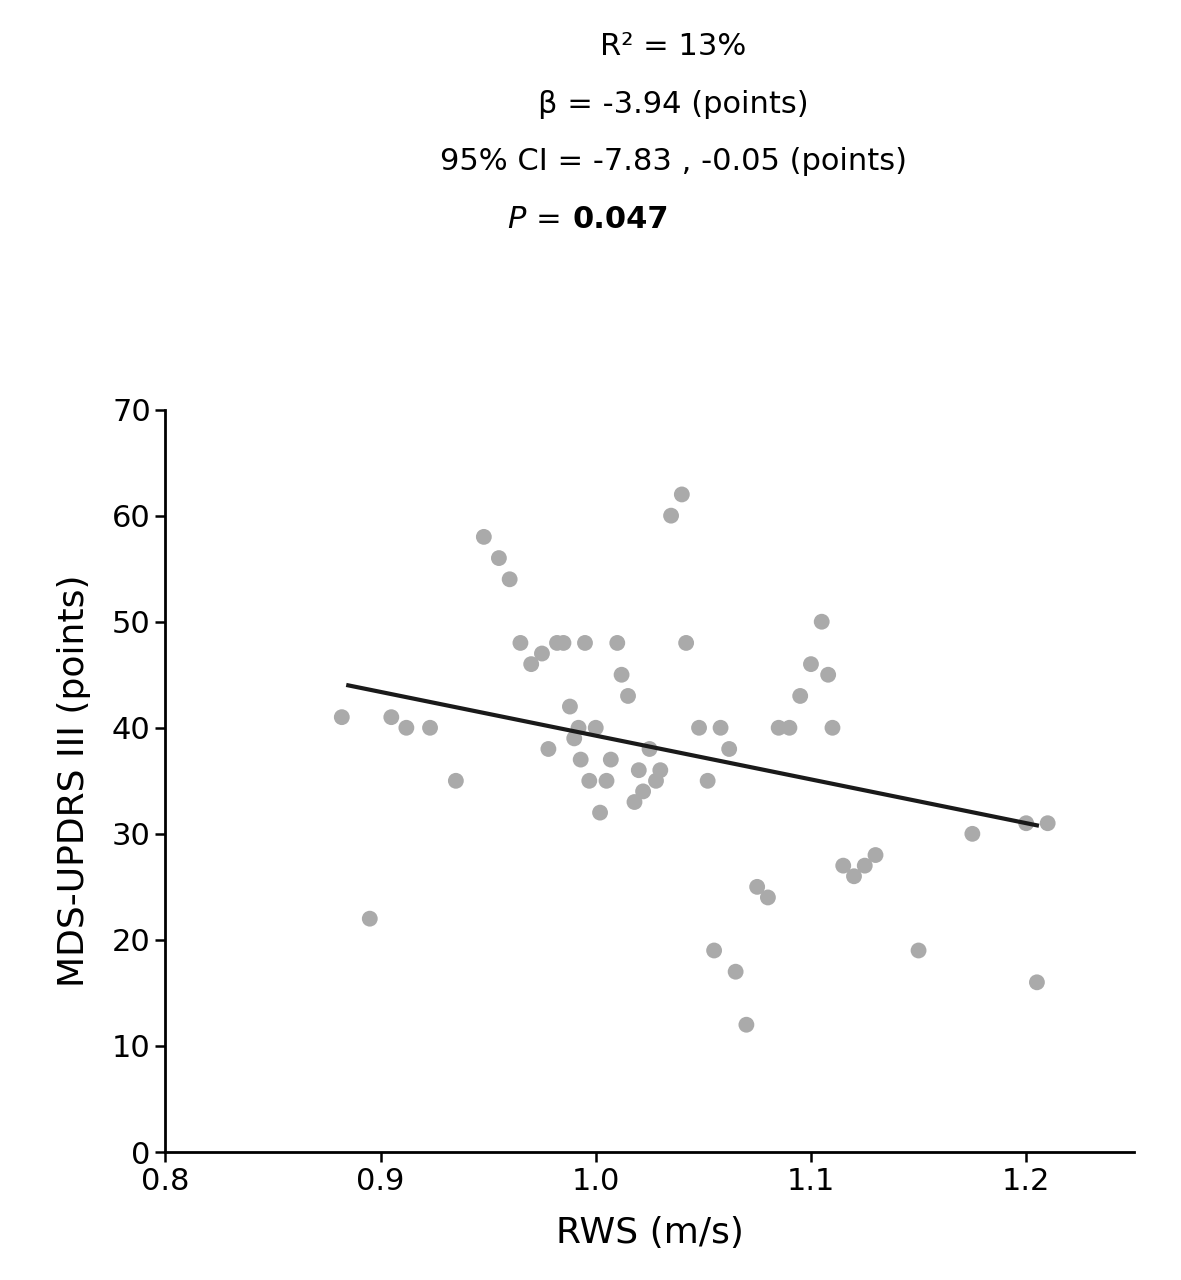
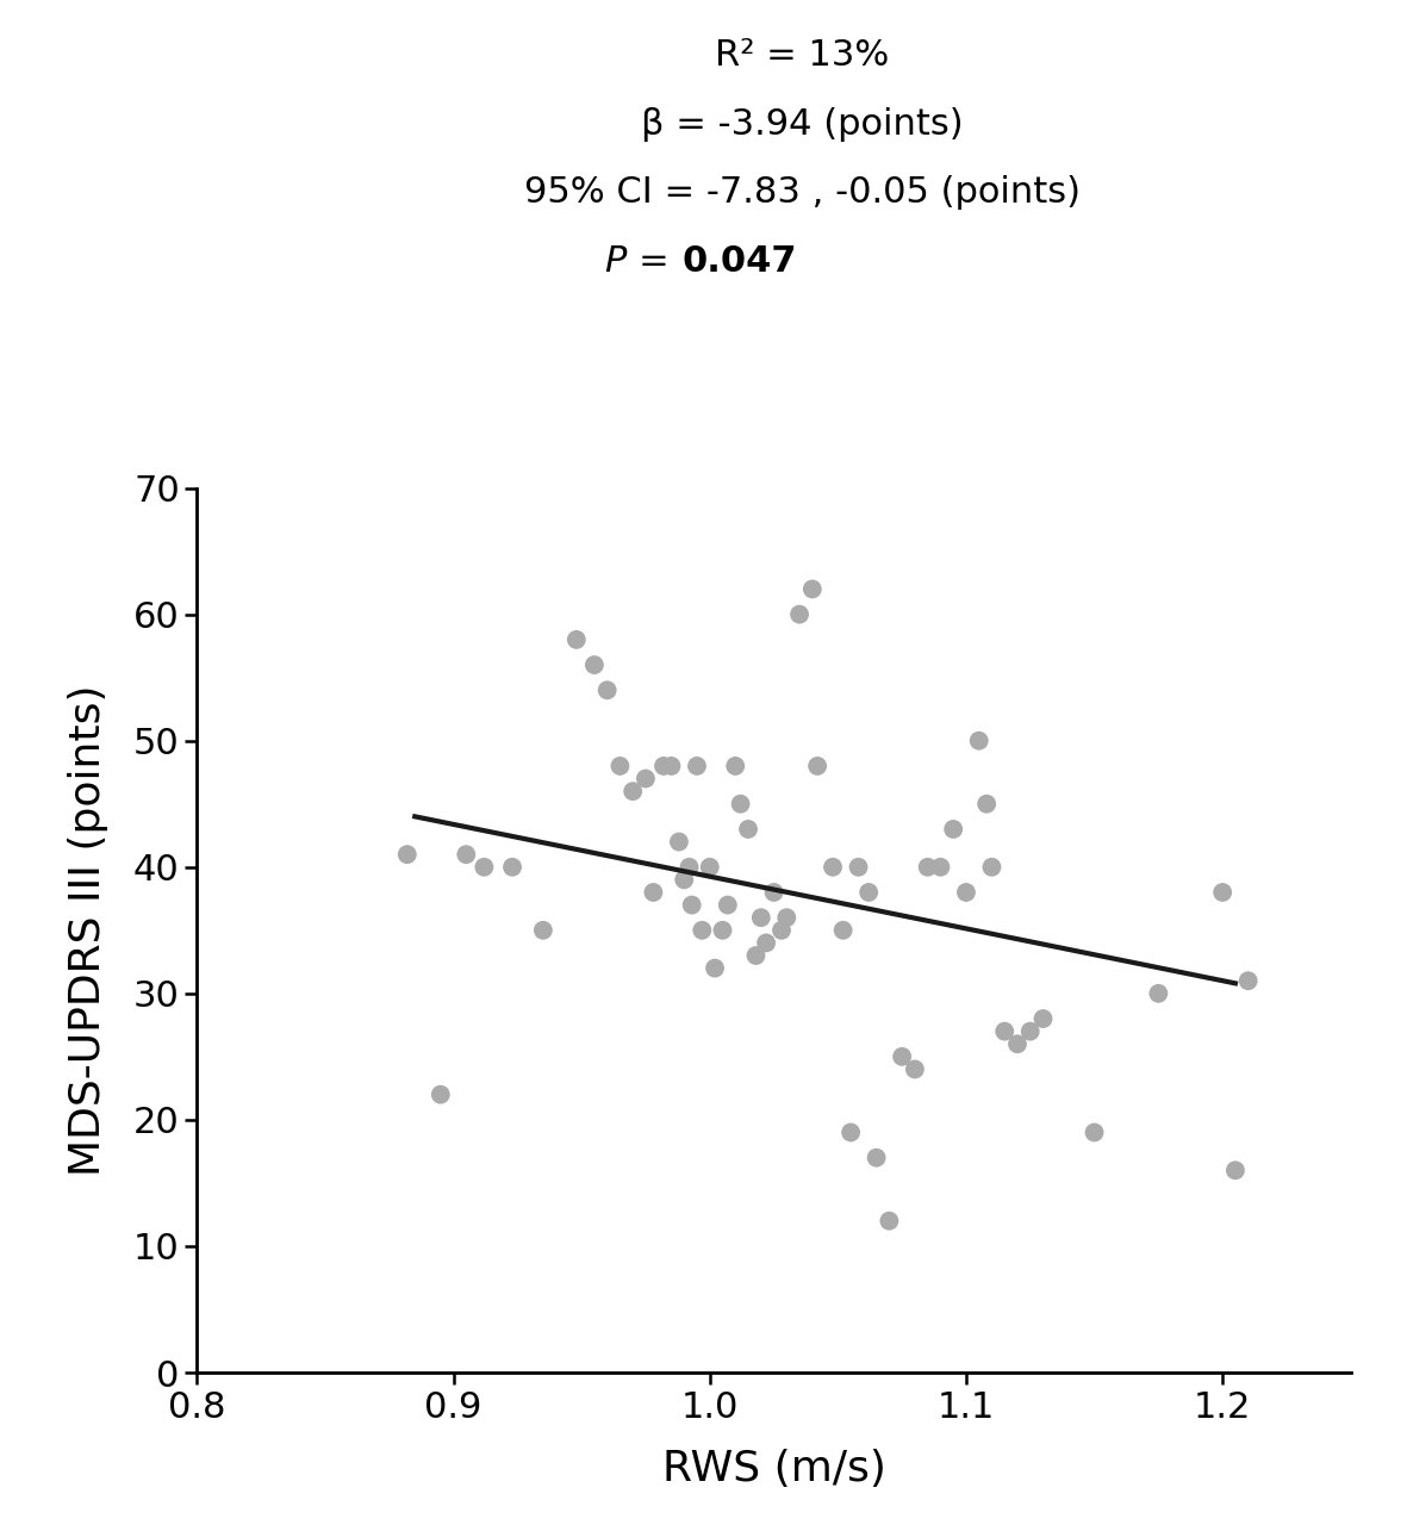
1.1: 46 -> 38
1.2: 31 -> 38
